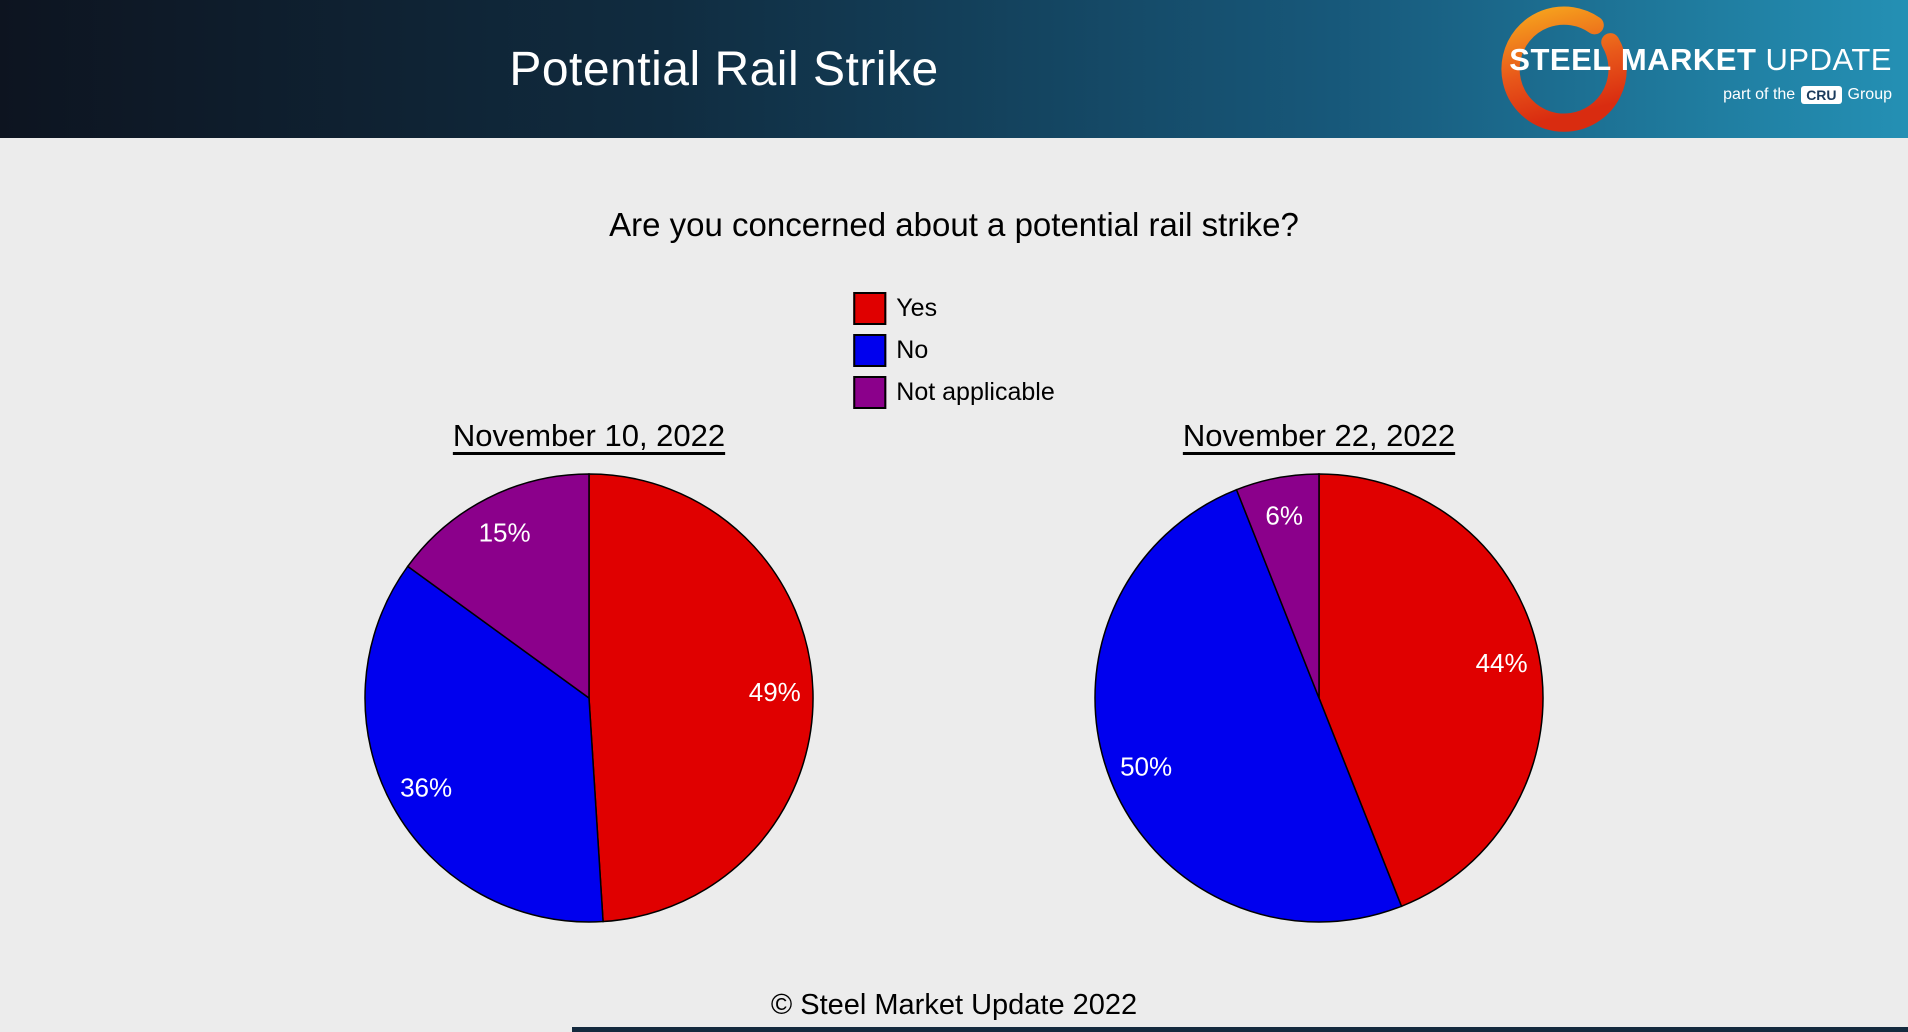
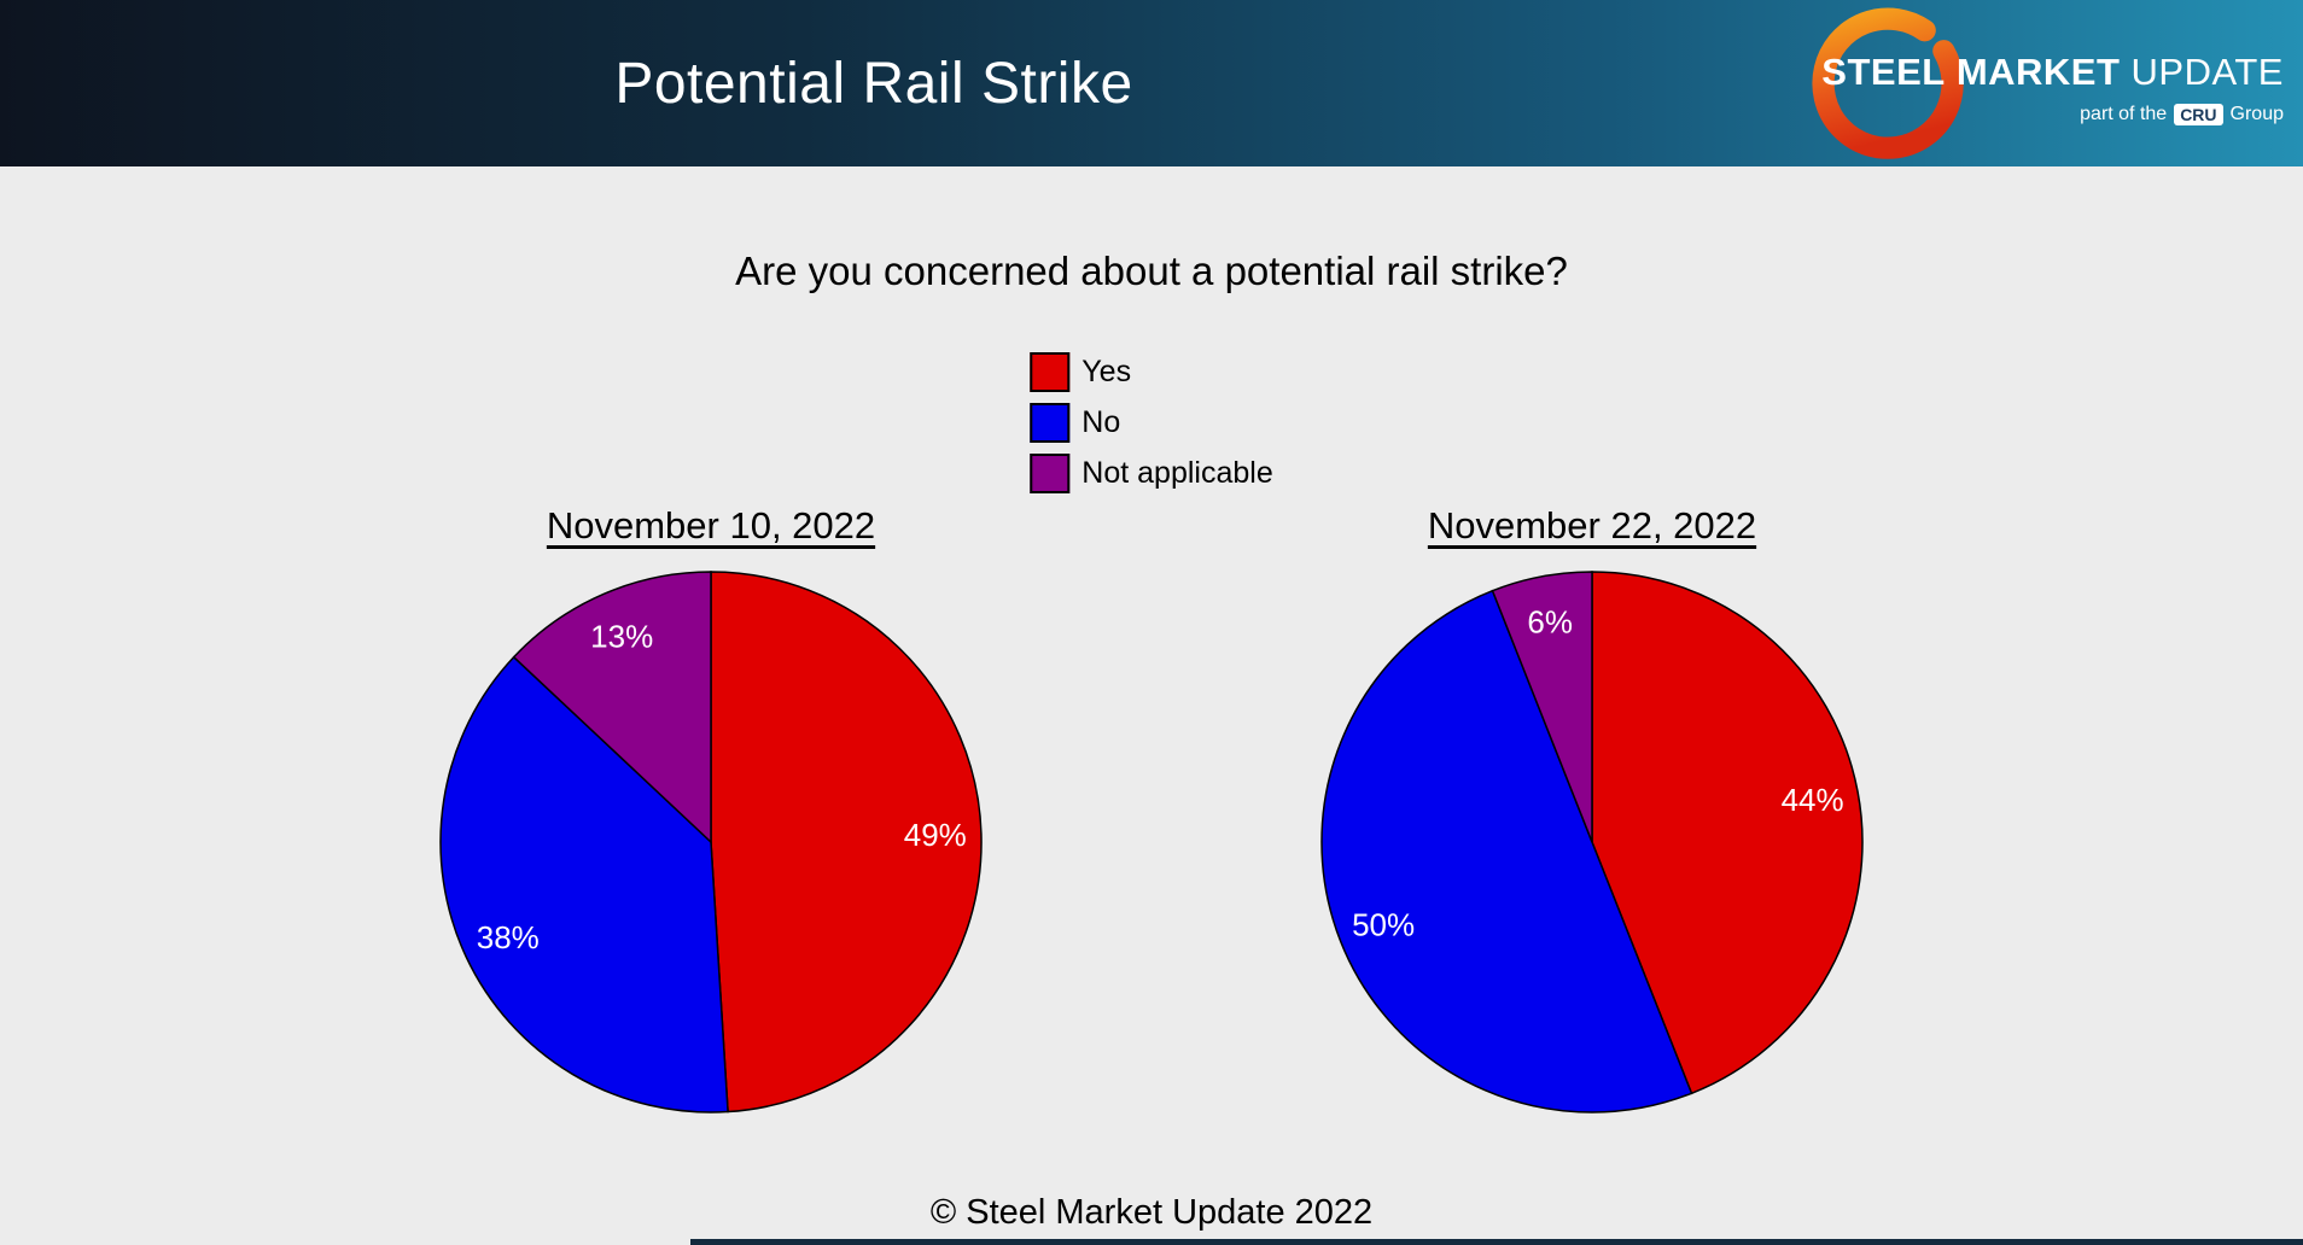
November 10, 2022/No: 36% -> 38%
November 10, 2022/Not applicable: 15% -> 13%
